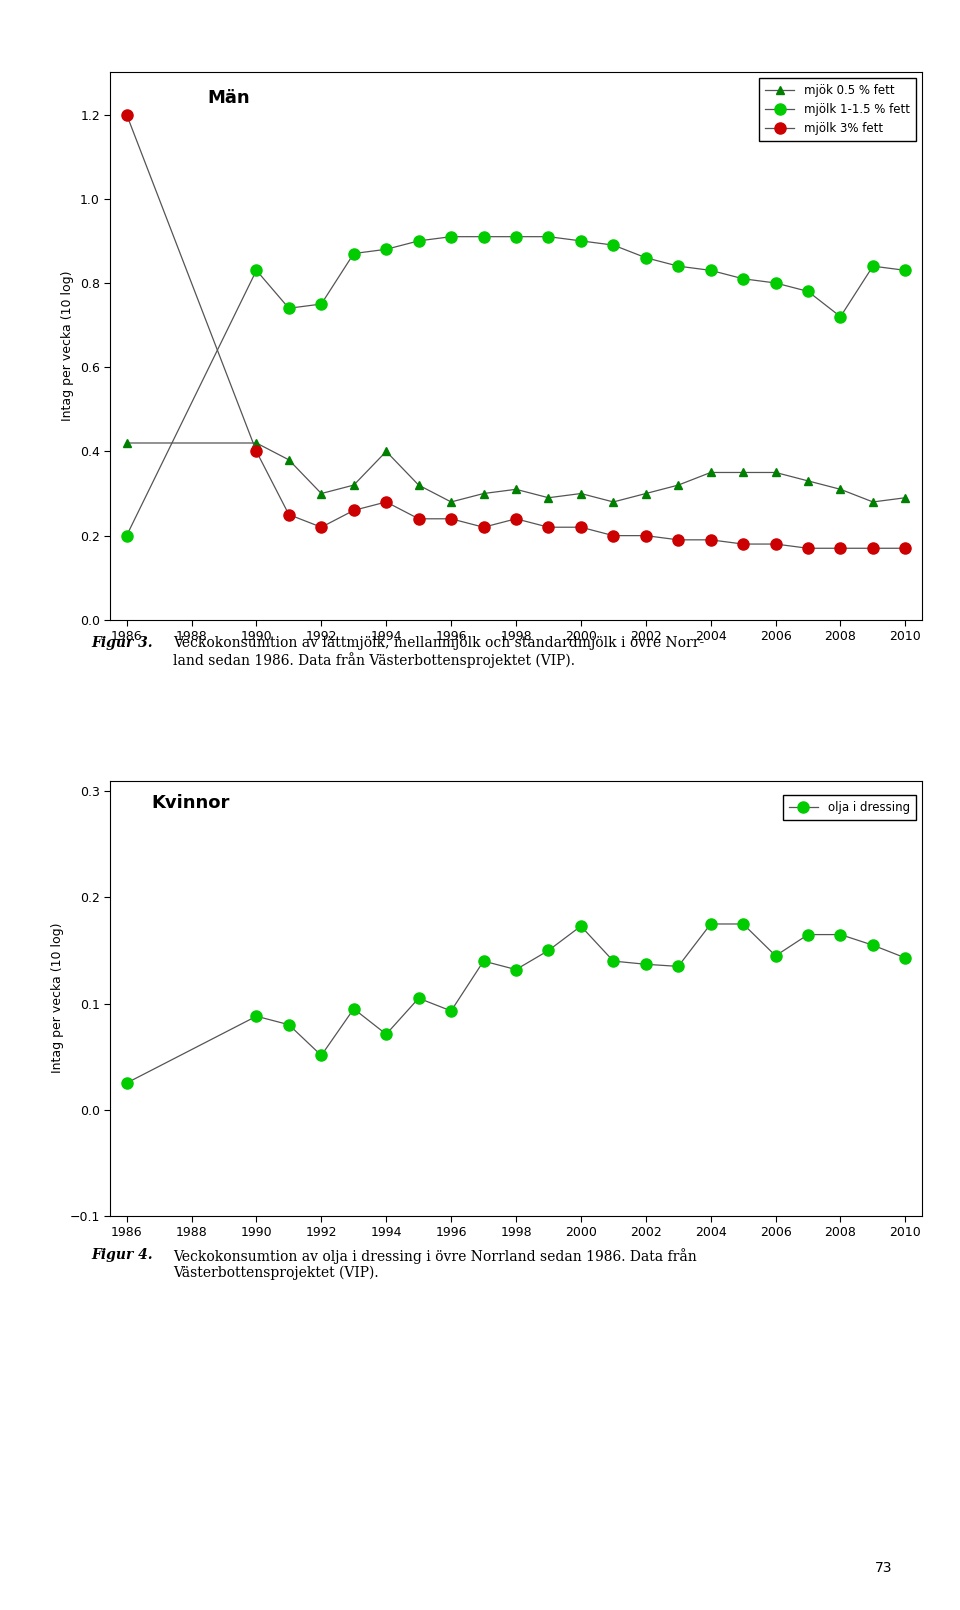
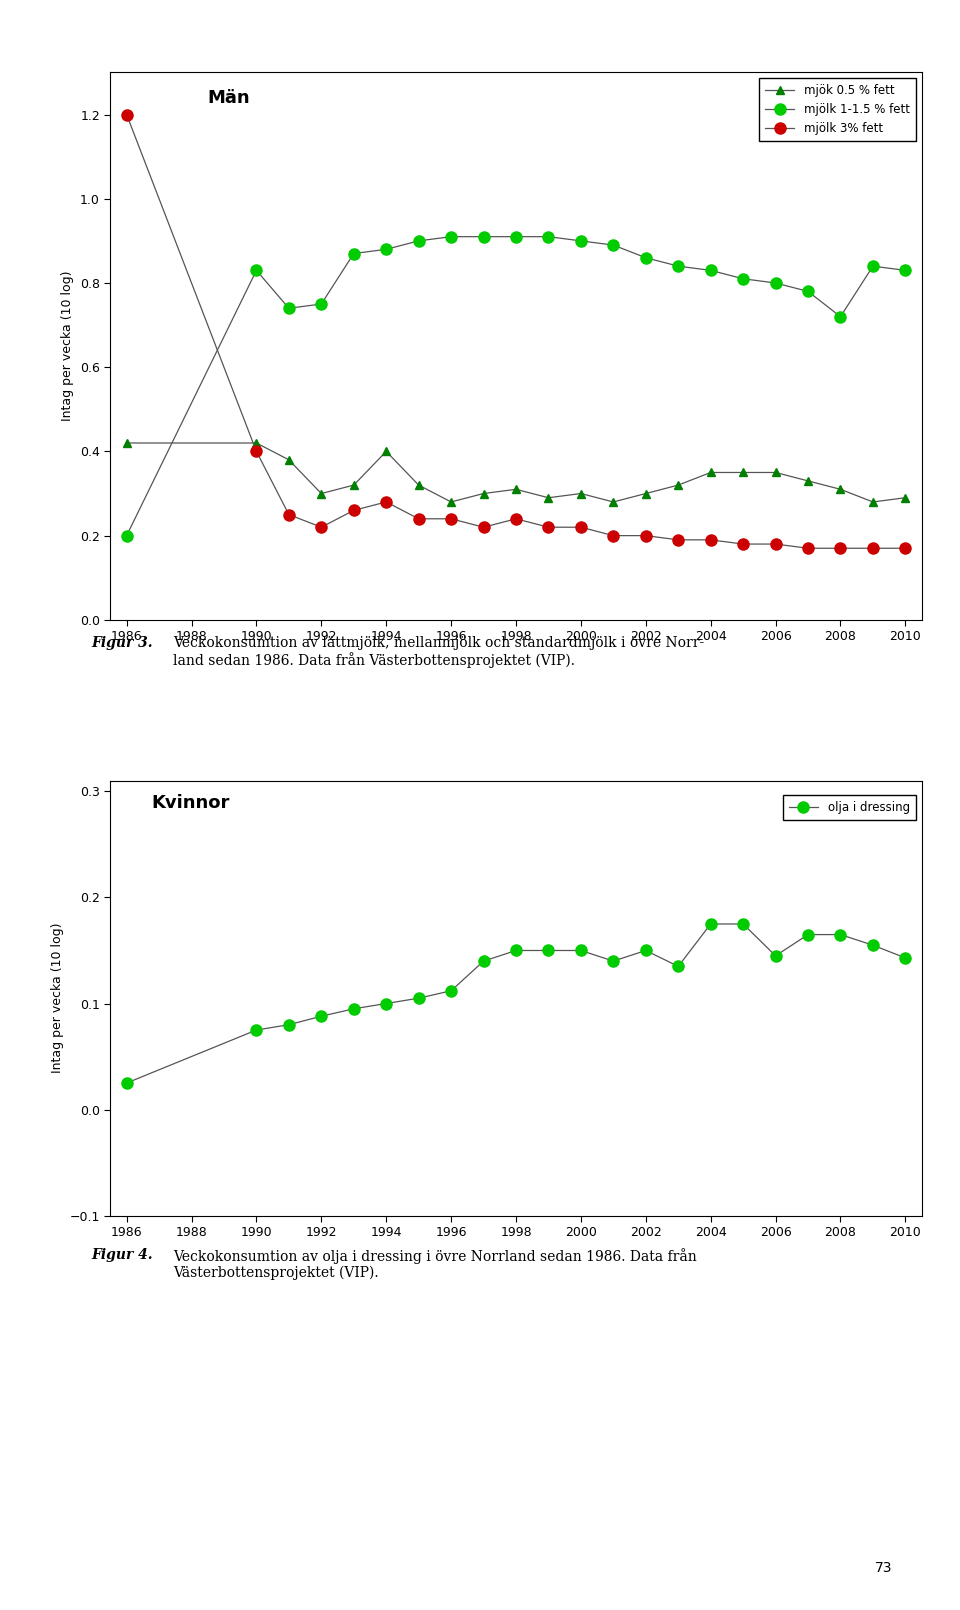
1990: 0.088 -> 0.075
1992: 0.051 -> 0.088
1994: 0.071 -> 0.100
1996: 0.093 -> 0.112
1998: 0.132 -> 0.150
2000: 0.173 -> 0.150
2002: 0.137 -> 0.150
